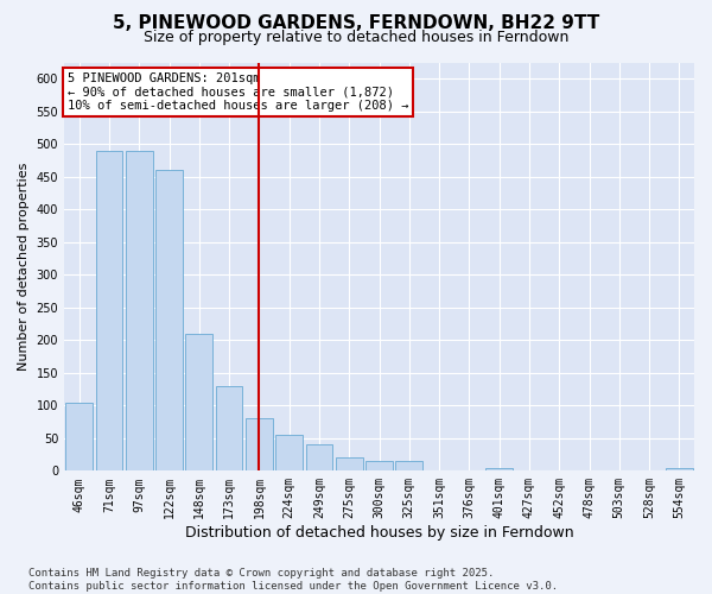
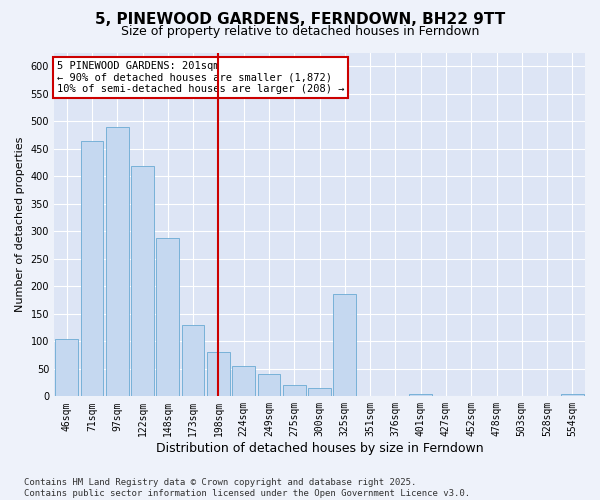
71sqm: 490 -> 464
122sqm: 460 -> 418
148sqm: 210 -> 288
325sqm: 15 -> 186
